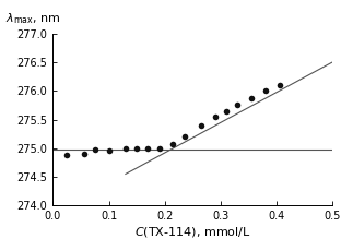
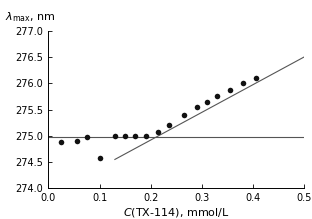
0.1: 274.96 -> 274.58
